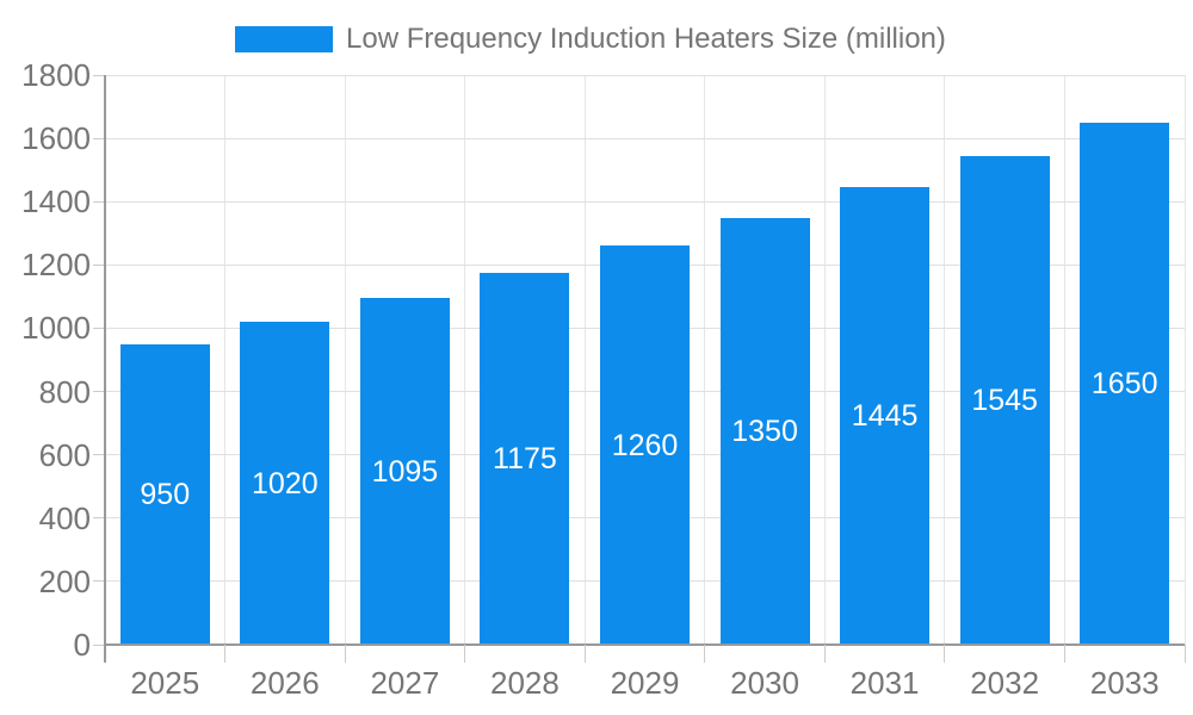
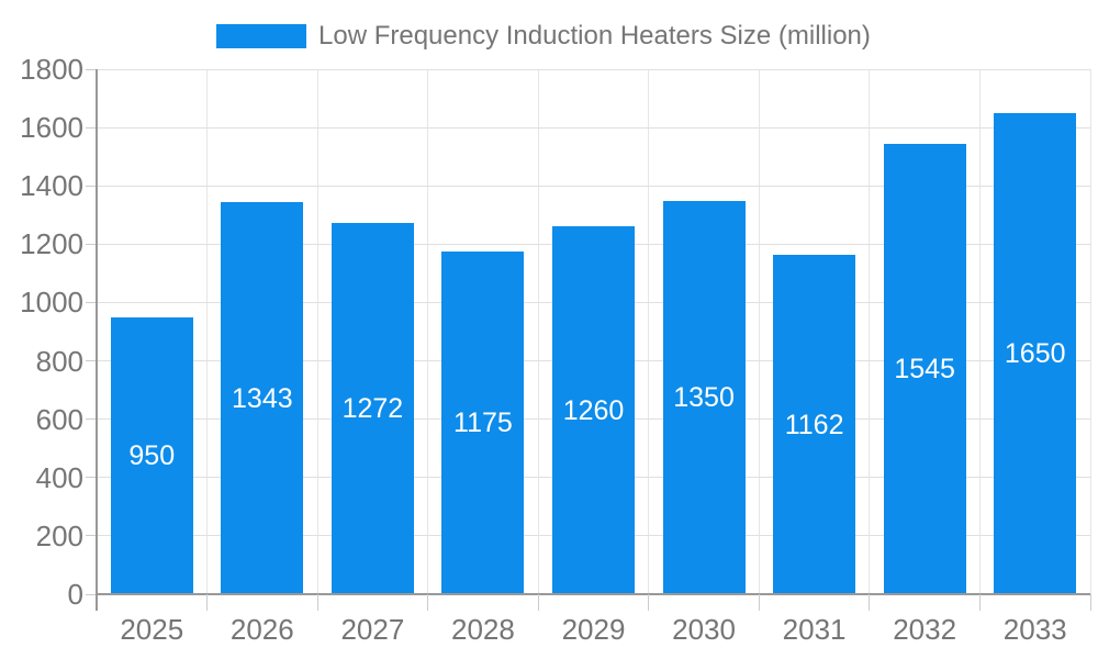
2026: 1020 -> 1343
2027: 1095 -> 1272
2031: 1445 -> 1162
